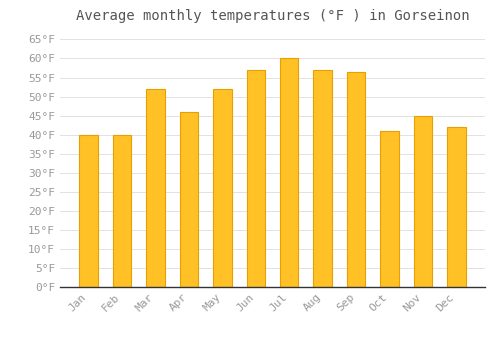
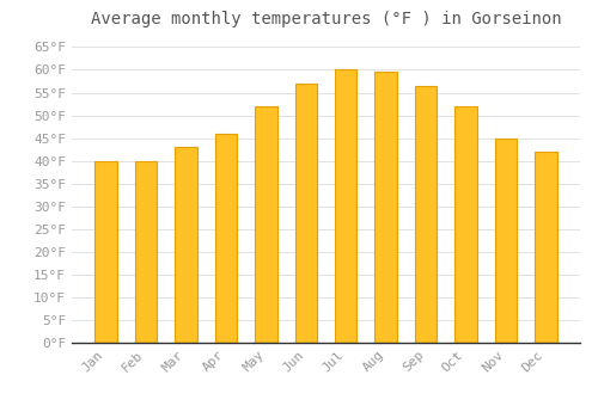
Mar: 52.0°F -> 43.0°F
Aug: 57.0°F -> 59.5°F
Oct: 41.0°F -> 52.0°F
